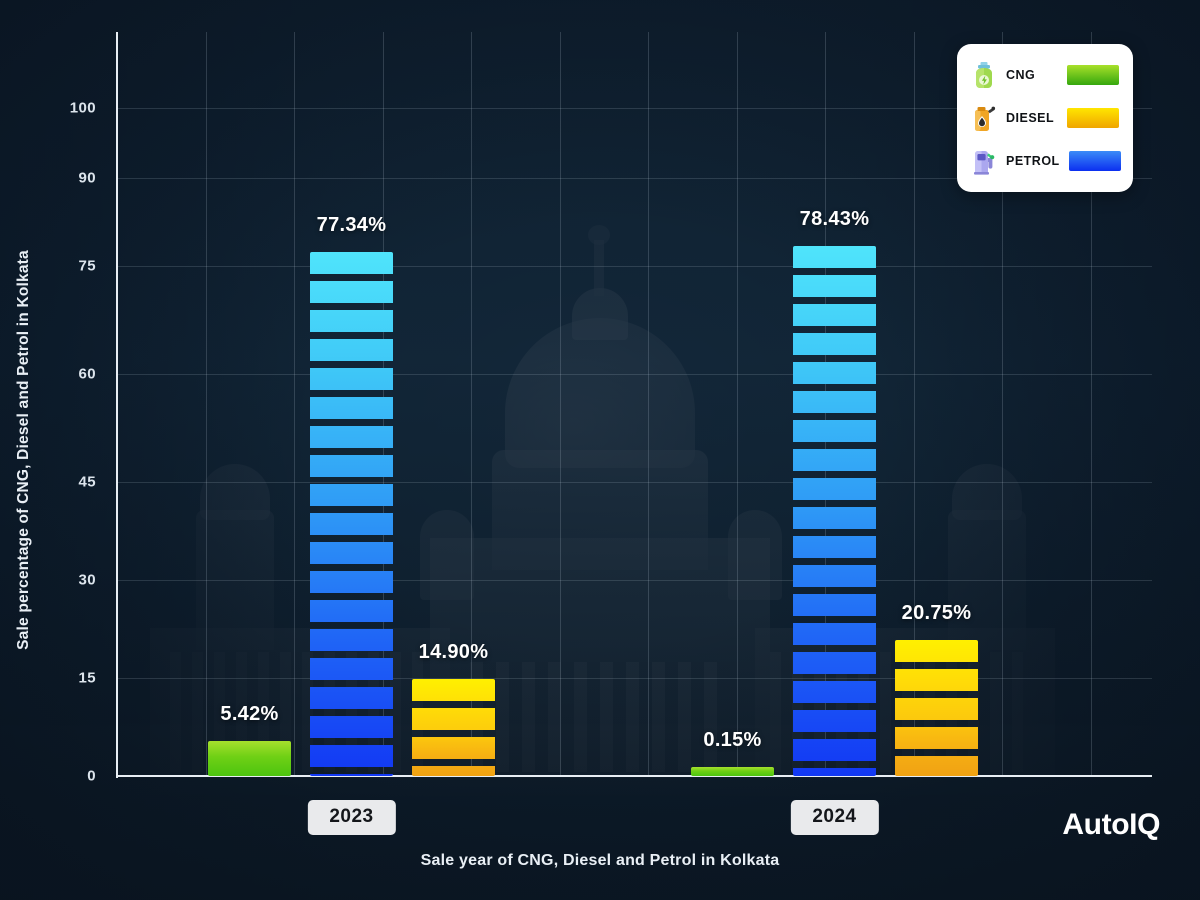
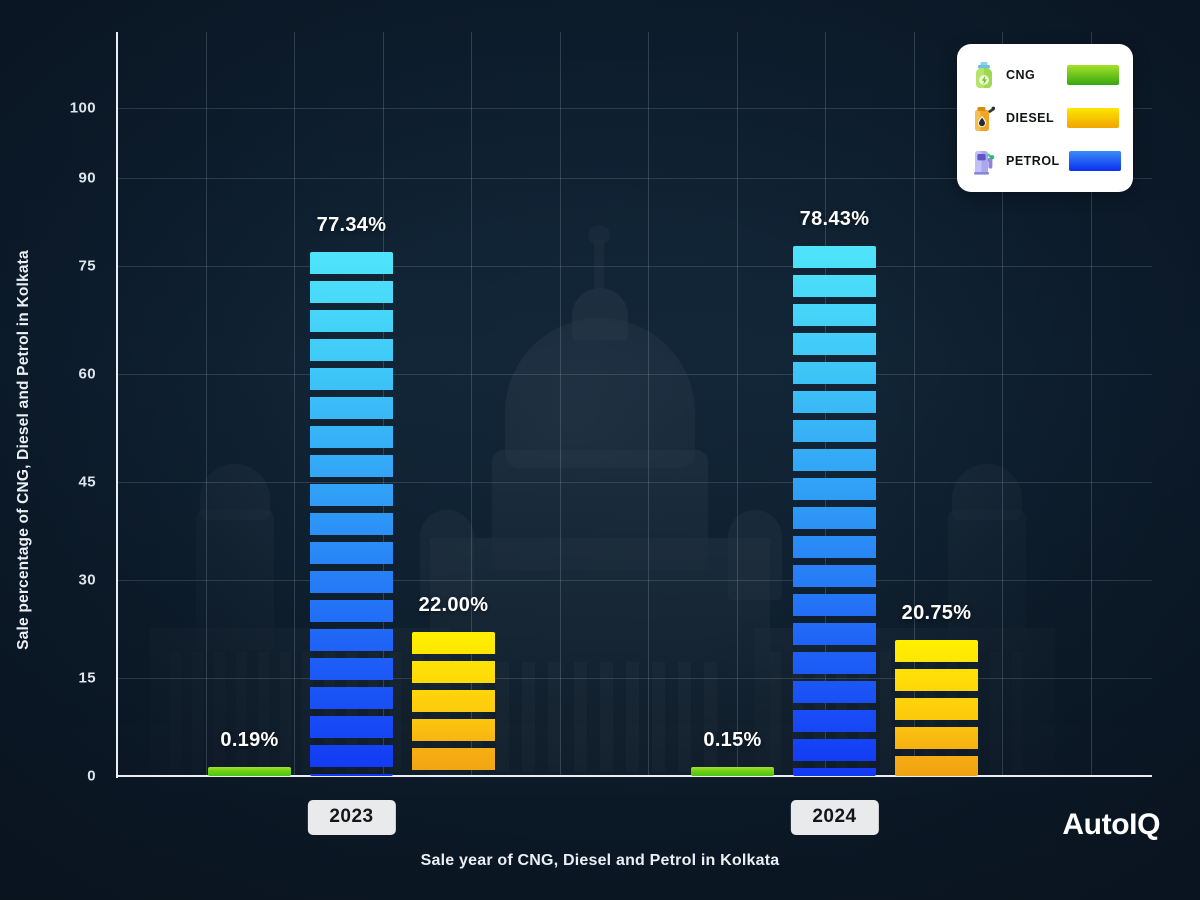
CNG/2023: 5.42% -> 0.19%
DIESEL/2023: 14.90% -> 22.00%
